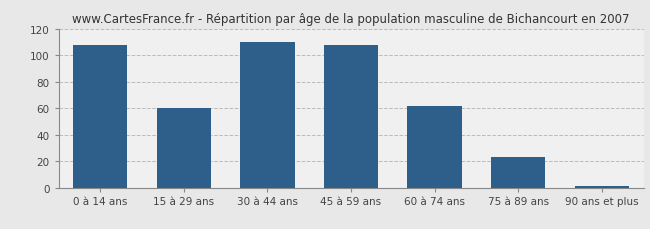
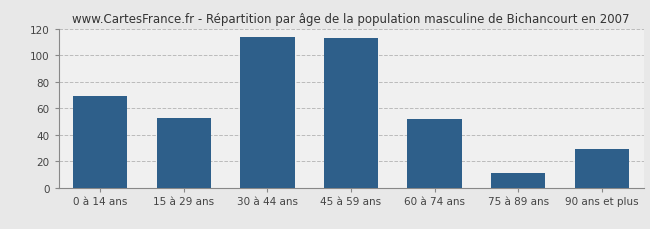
0 à 14 ans: 108 -> 69
15 à 29 ans: 60 -> 53
30 à 44 ans: 110 -> 114
45 à 59 ans: 108 -> 113
60 à 74 ans: 62 -> 52
75 à 89 ans: 23 -> 11
90 ans et plus: 1 -> 29
